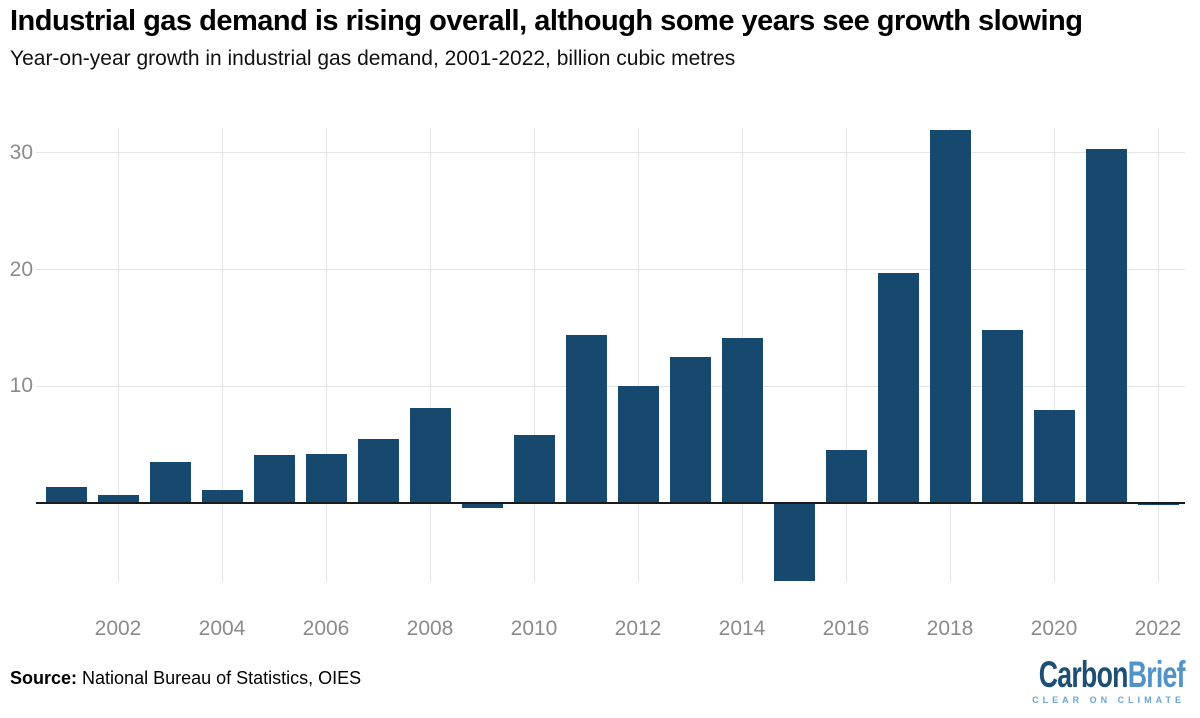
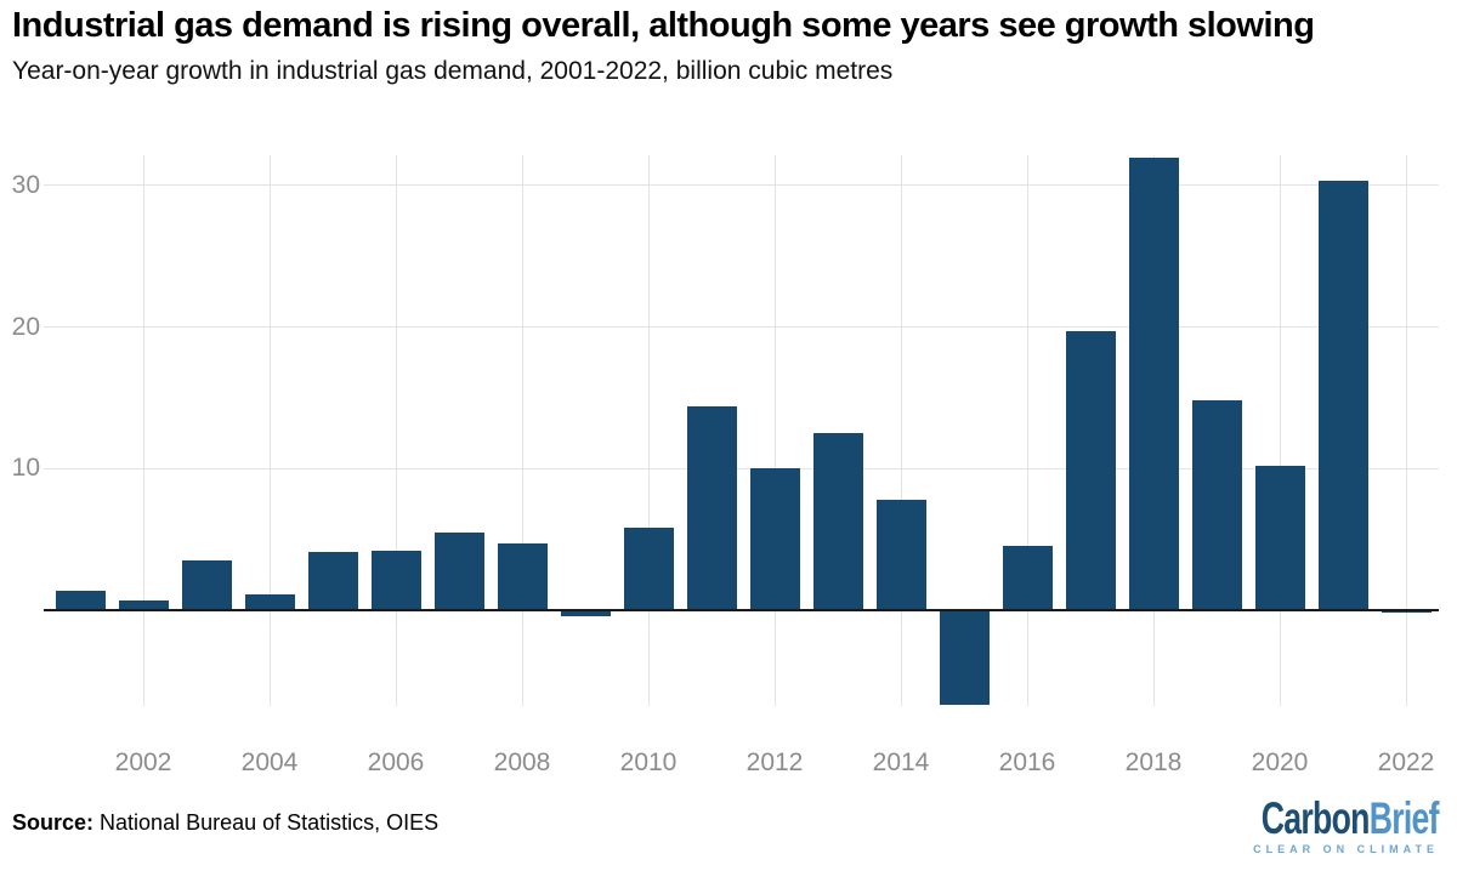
2008: 8.1 -> 4.7
2014: 14.1 -> 7.8
2020: 8.0 -> 10.2
